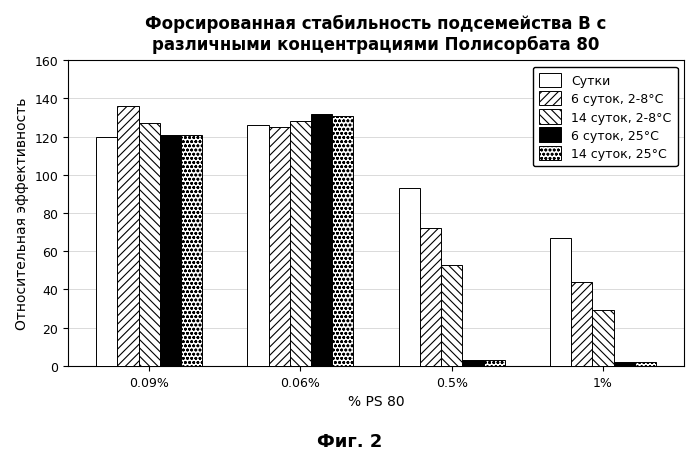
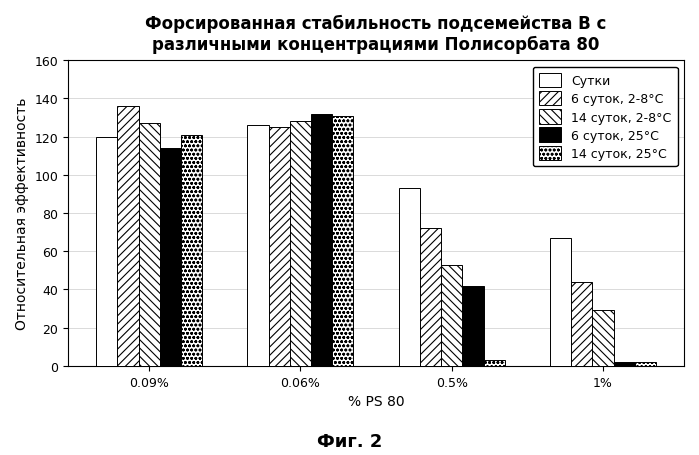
6 суток, 25°C/0.09%: 121 -> 114
6 суток, 25°C/0.5%: 3 -> 42
